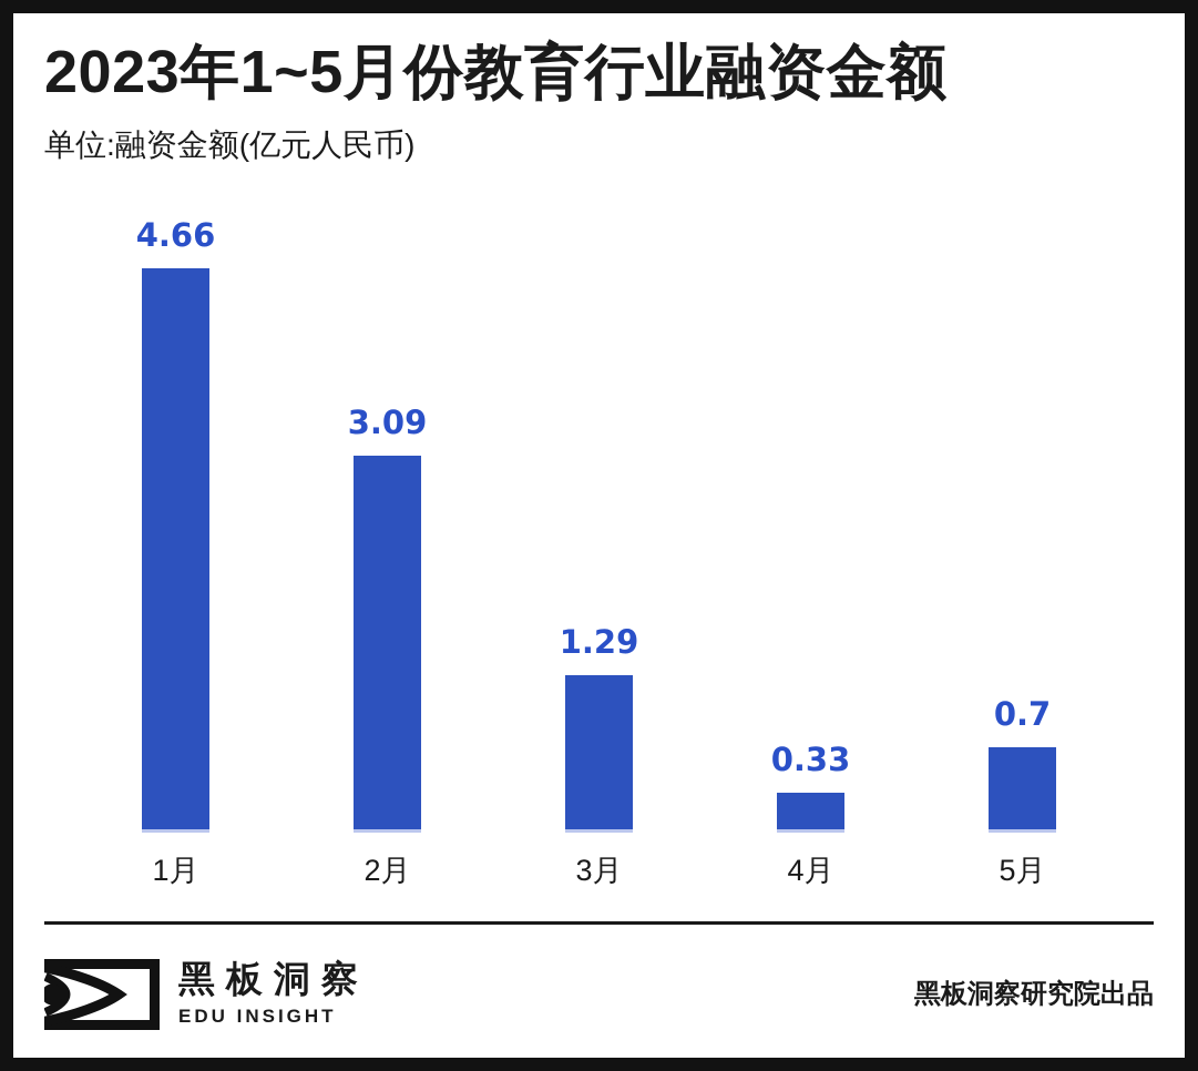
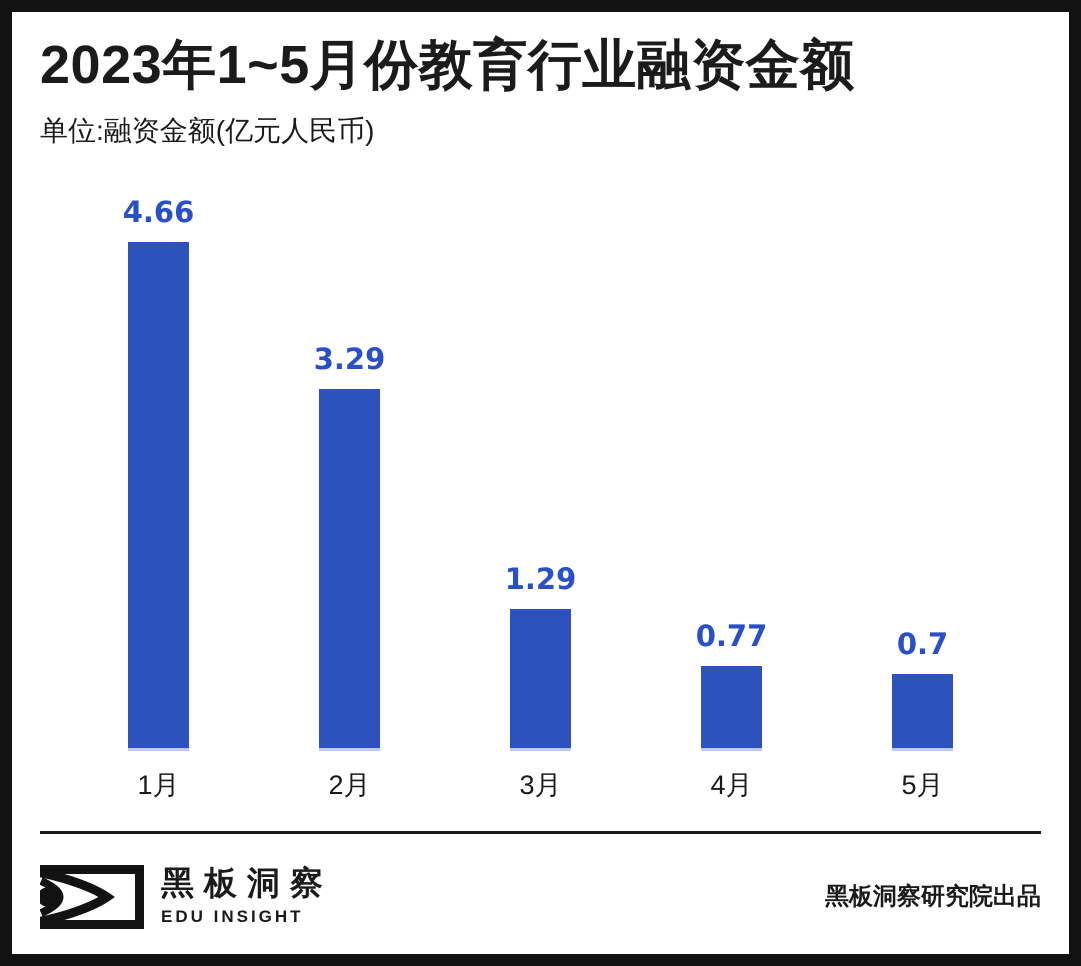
2月: 3.09 -> 3.29
4月: 0.33 -> 0.77
